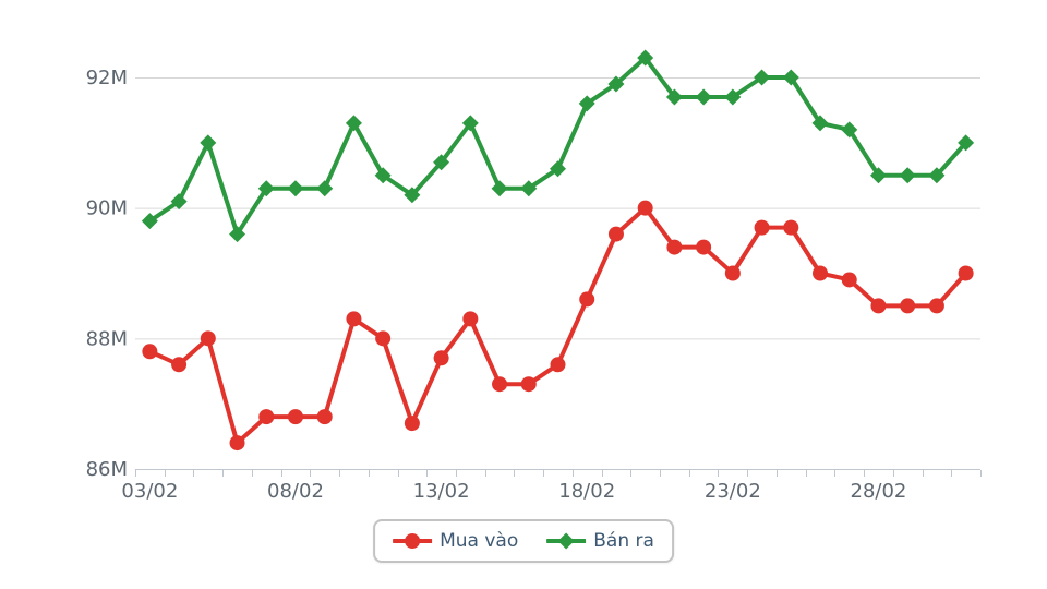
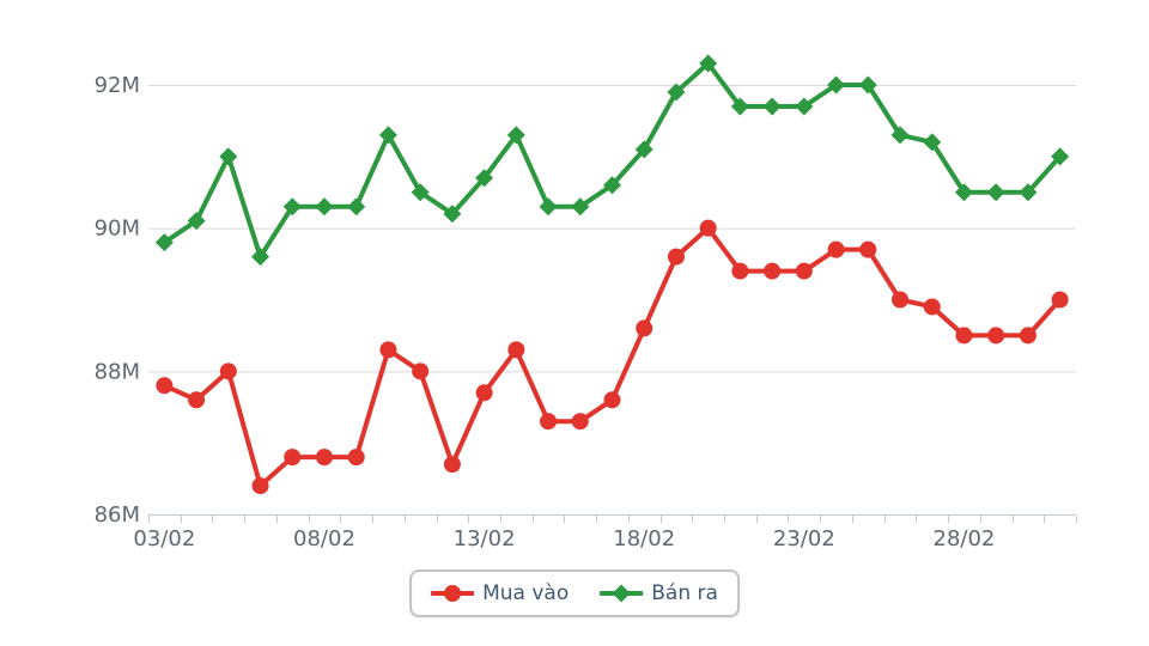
Bán ra/18/02: 91.6M -> 91.1M
Mua vào/23/02: 89.0M -> 89.4M
